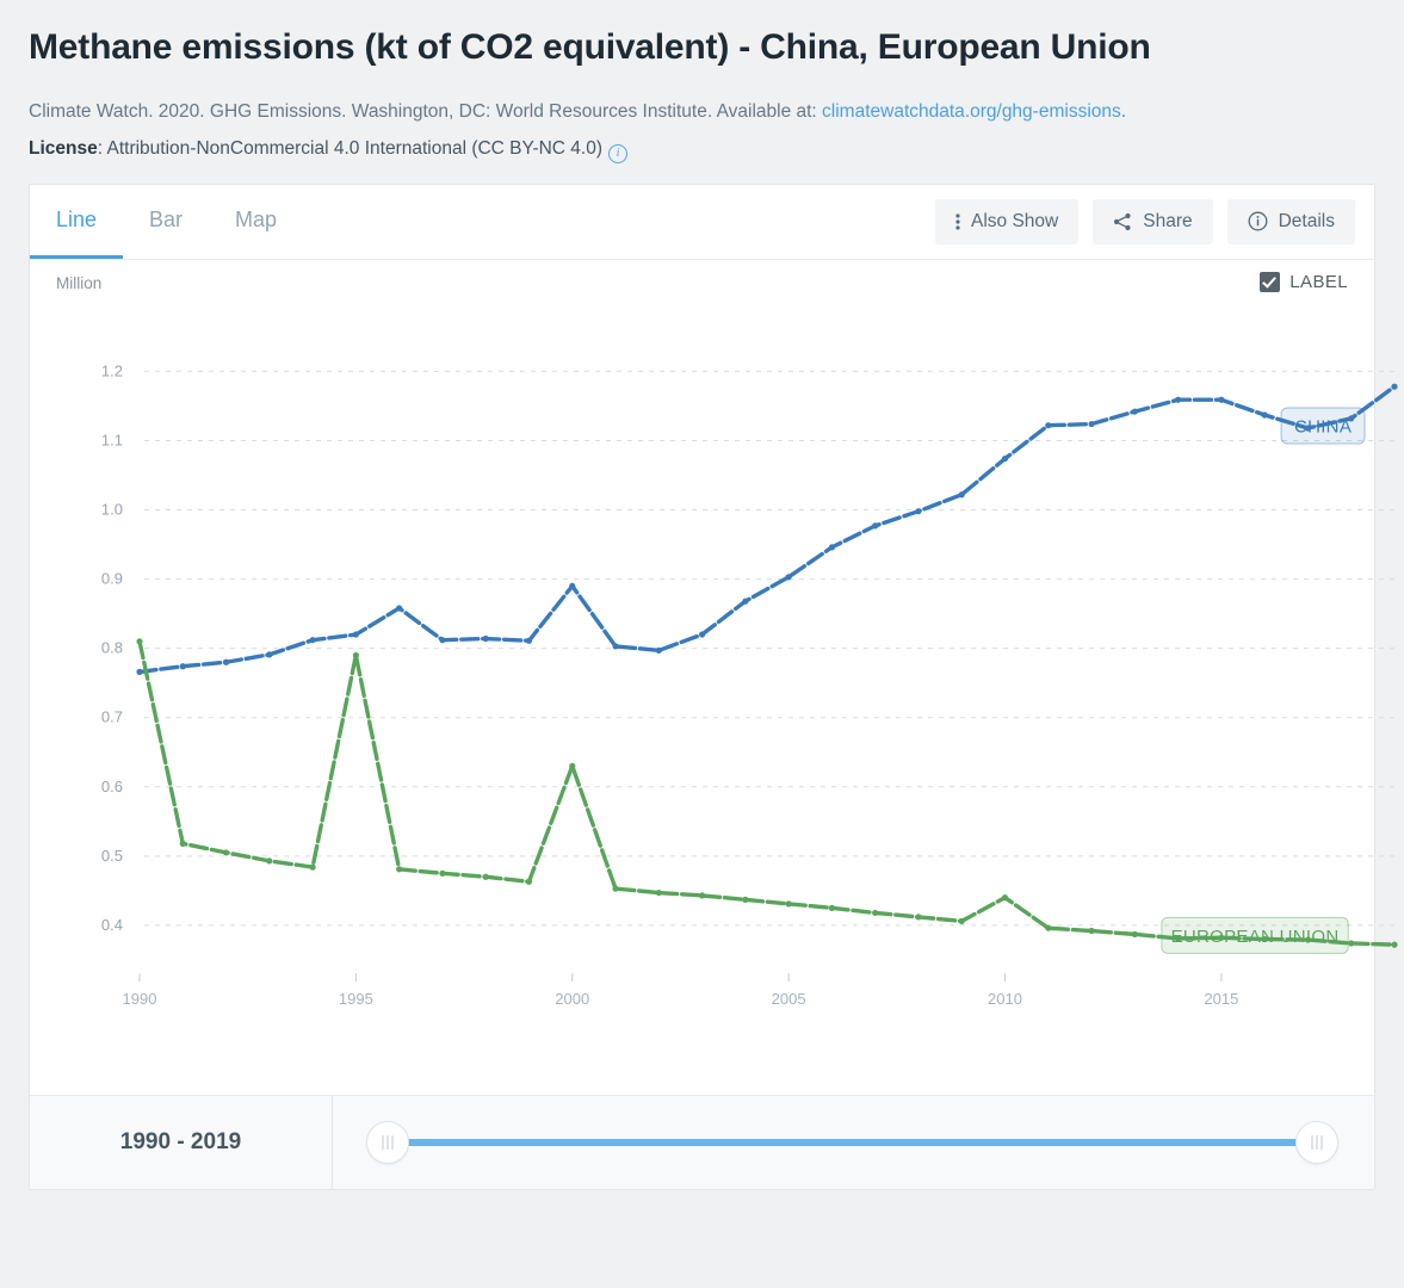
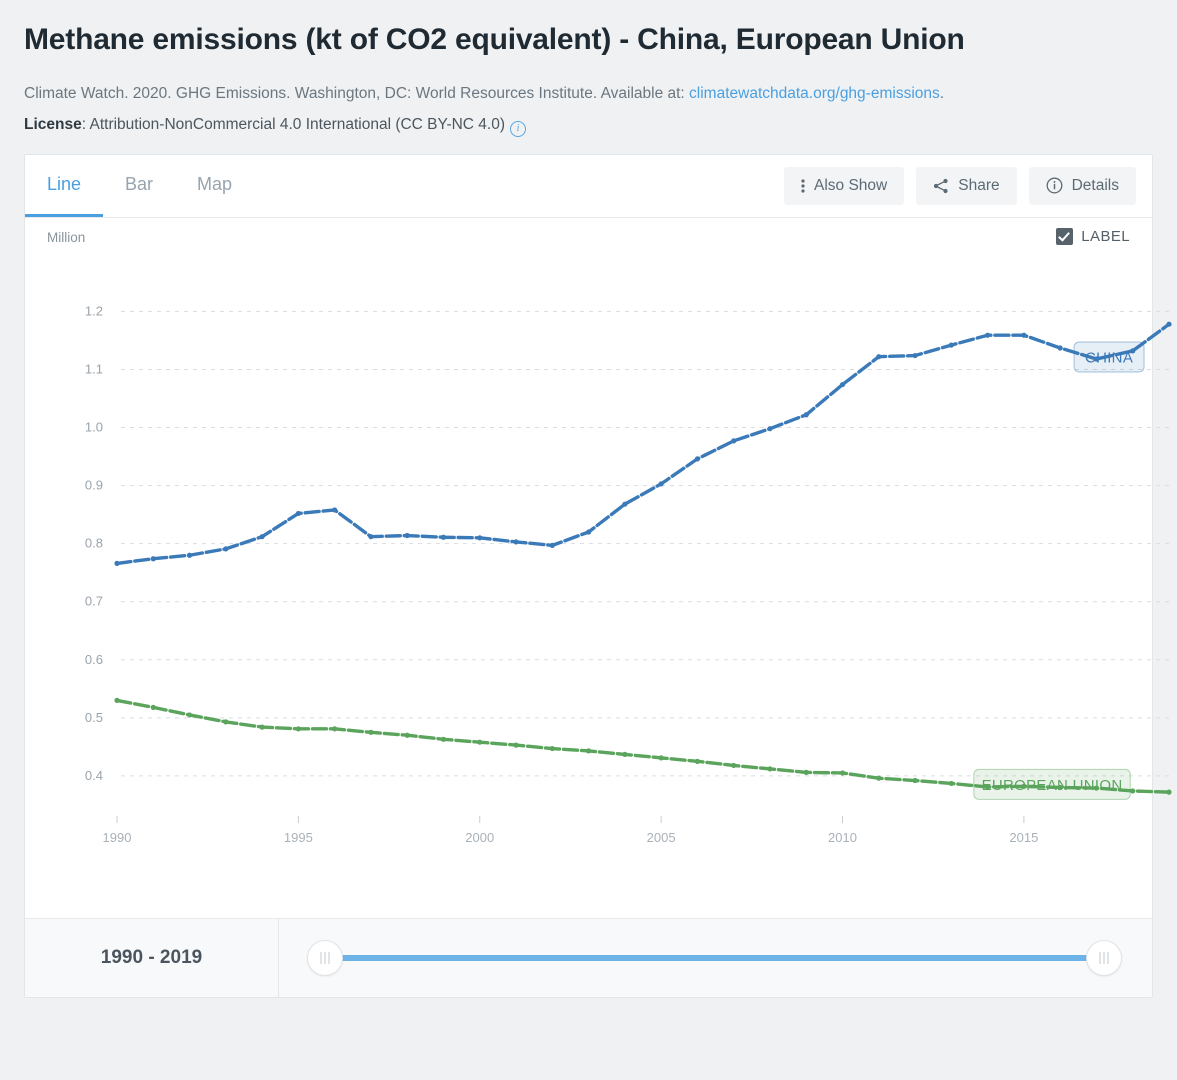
EUROPEAN UNION/1990: 0.81 -> 0.53
CHINA/1995: 0.82 -> 0.85
EUROPEAN UNION/1995: 0.79 -> 0.48
CHINA/2000: 0.89 -> 0.81
EUROPEAN UNION/2000: 0.63 -> 0.46
EUROPEAN UNION/2010: 0.44 -> 0.41
